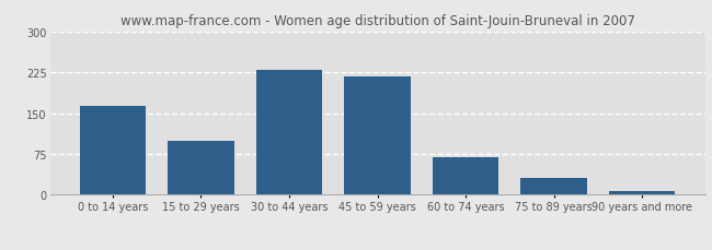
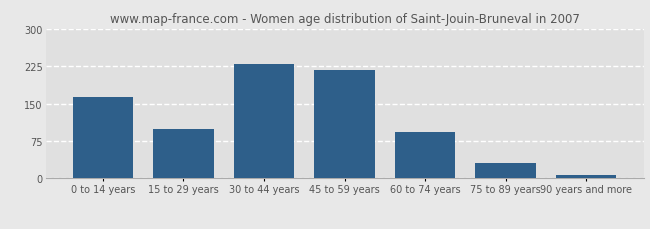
60 to 74 years: 70 -> 93
